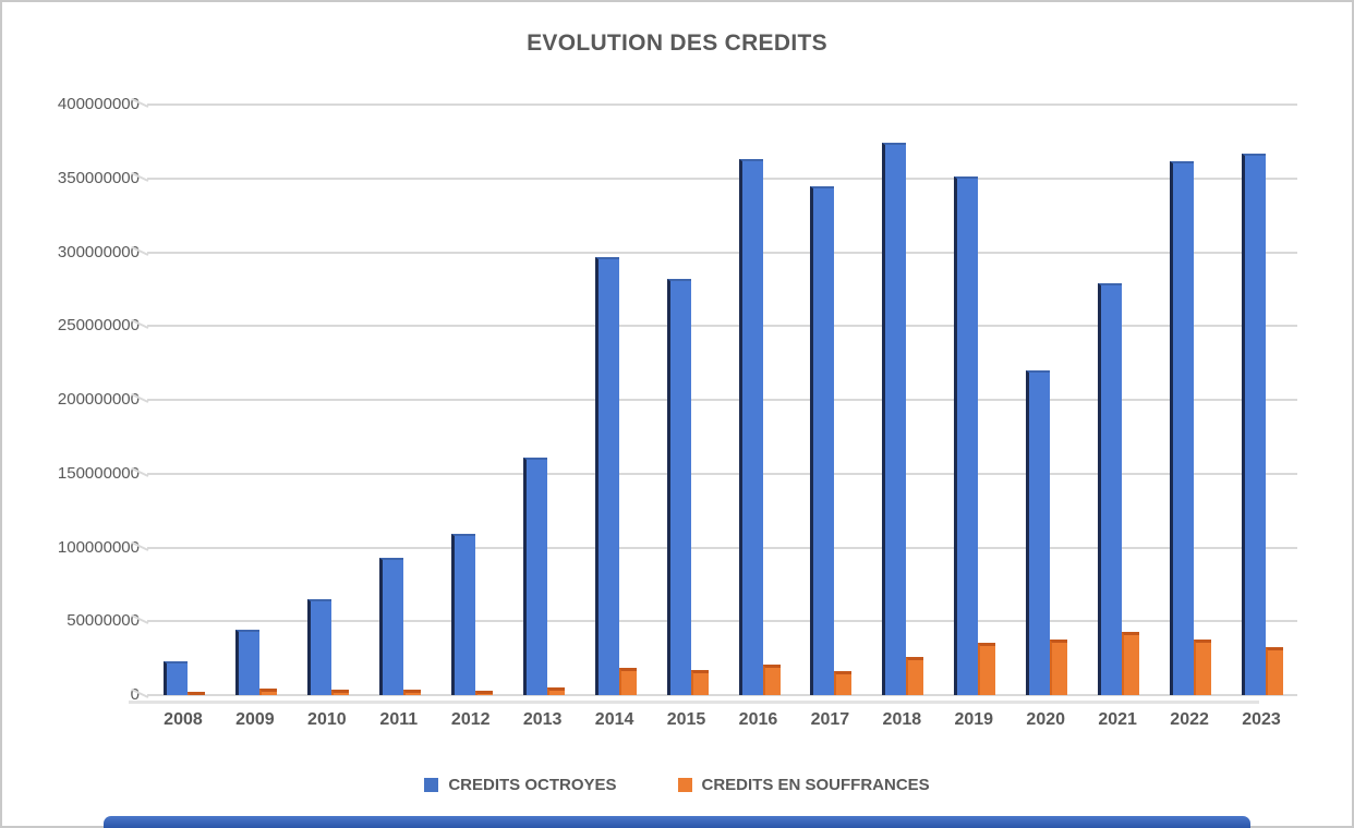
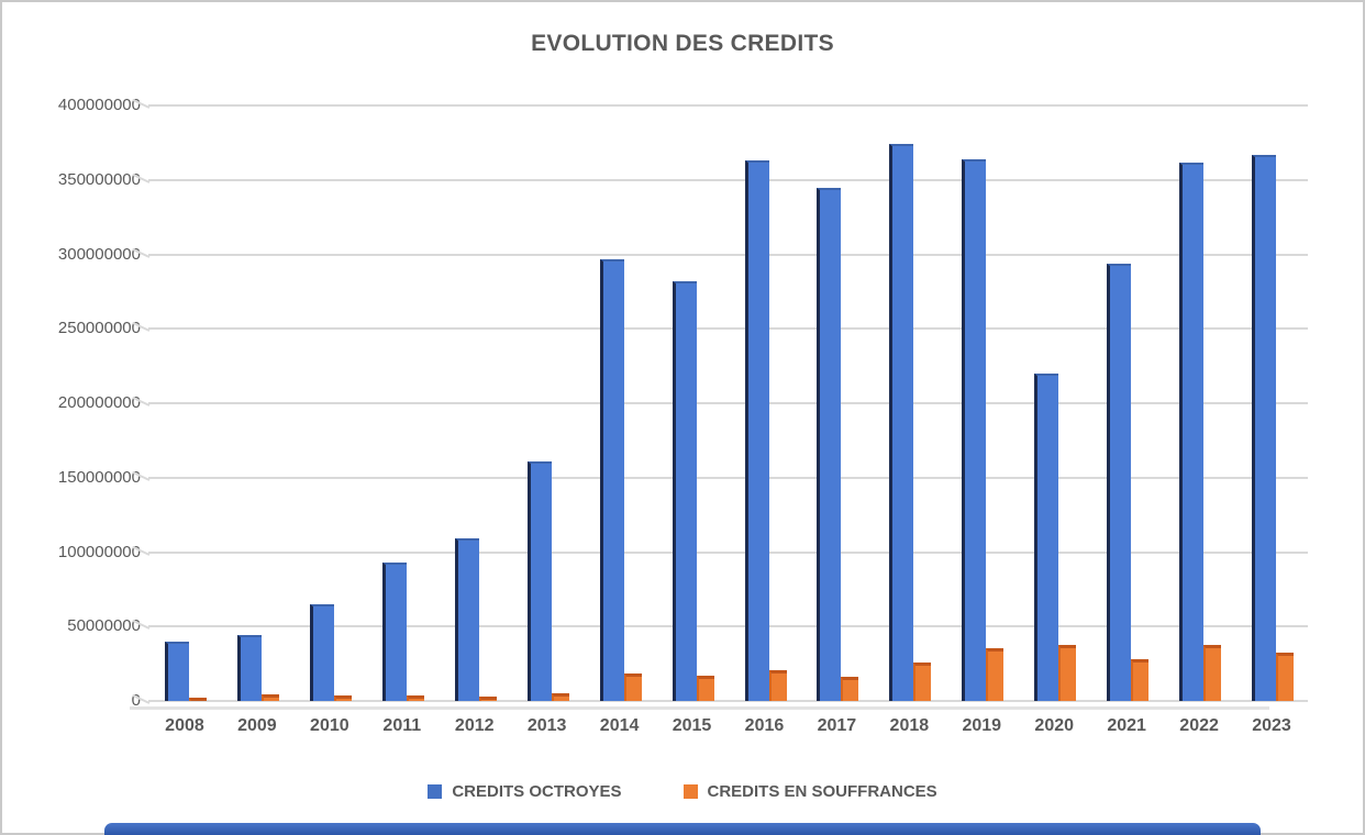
CREDITS OCTROYES/2008: 23000000 -> 40000000
CREDITS OCTROYES/2019: 351000000 -> 364000000
CREDITS OCTROYES/2021: 279000000 -> 294000000
CREDITS EN SOUFFRANCES/2021: 43000000 -> 28000000
